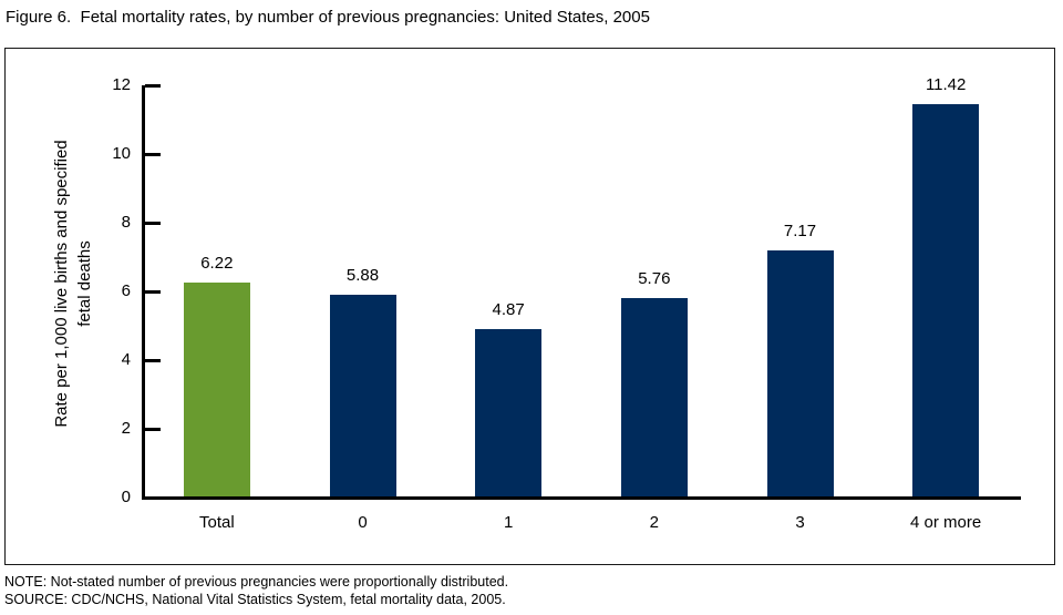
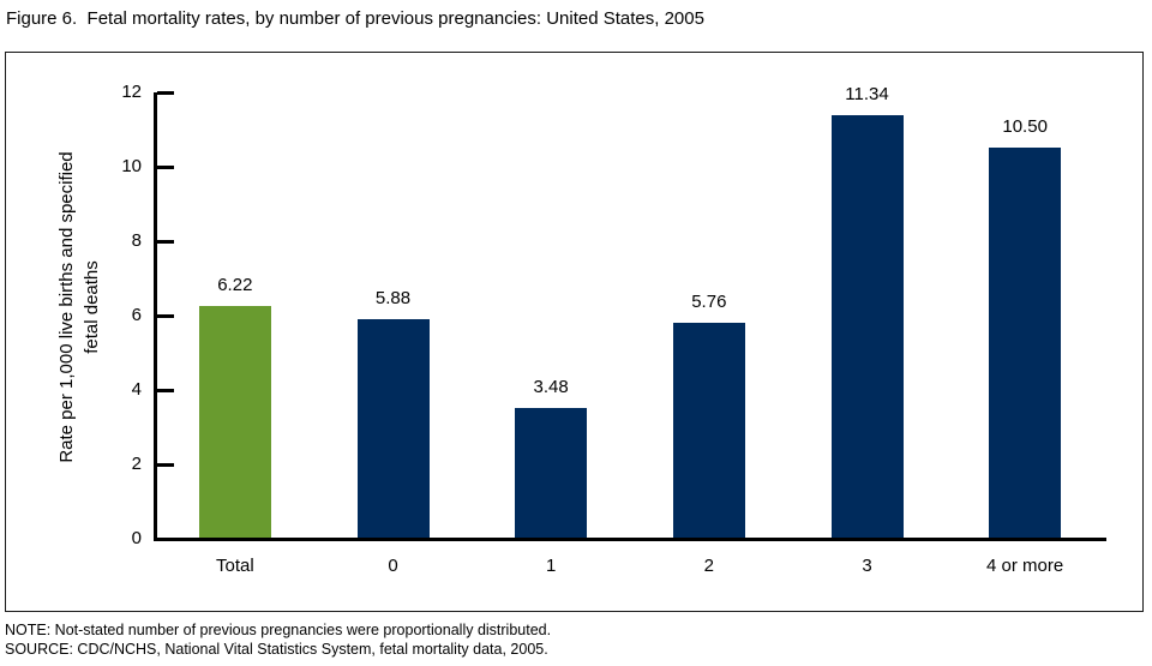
1: 4.87 -> 3.48
3: 7.17 -> 11.34
4 or more: 11.42 -> 10.50
